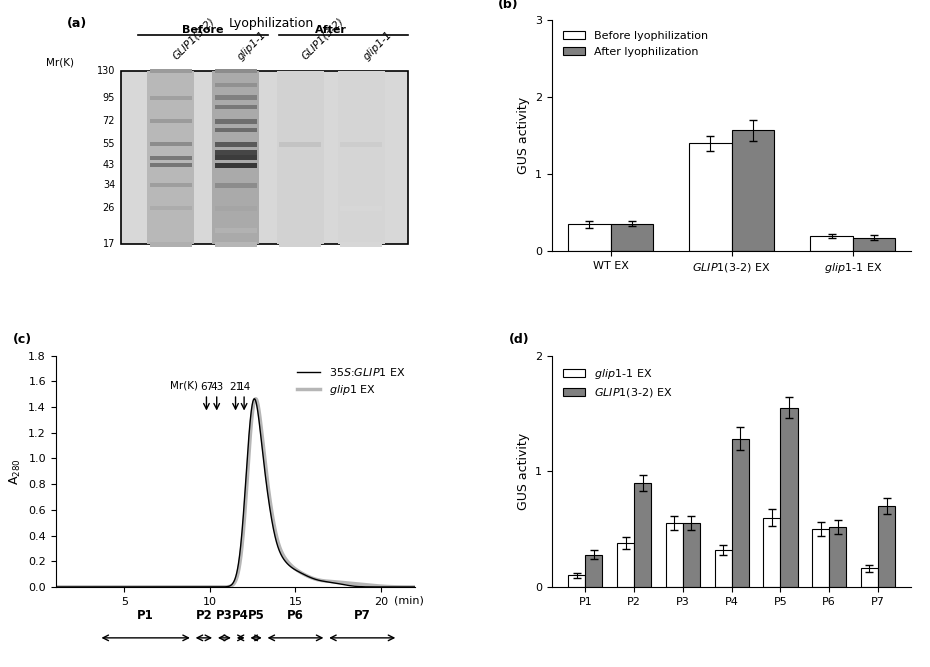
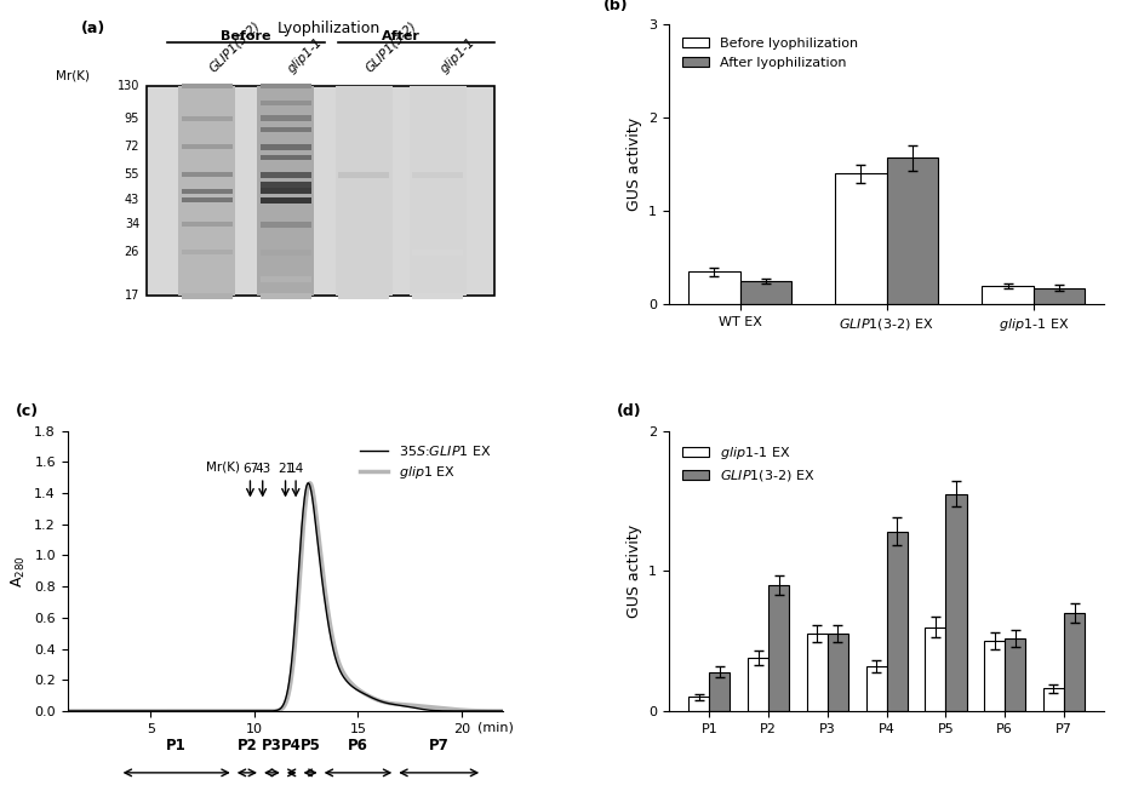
After lyophilization/WT EX: 0.36 -> 0.25
